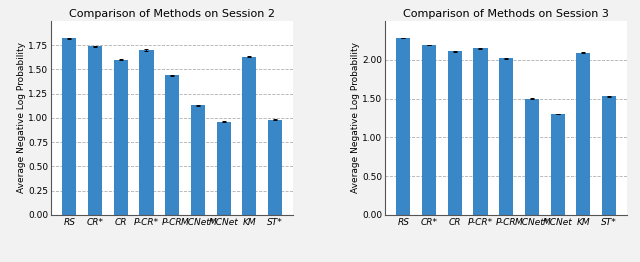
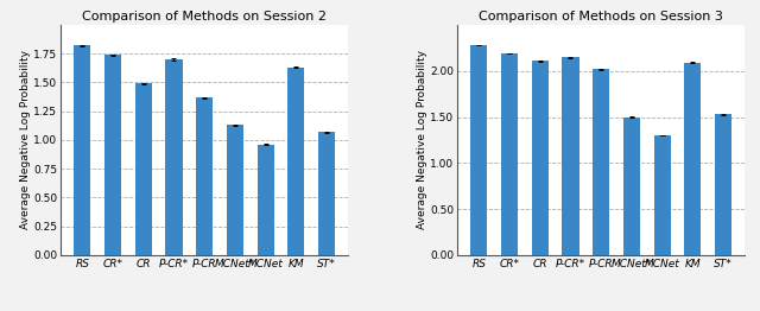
Comparison of Methods on Session 2/CR: 1.60 -> 1.49
Comparison of Methods on Session 2/P-CR: 1.44 -> 1.37
Comparison of Methods on Session 2/ST*: 0.98 -> 1.07
